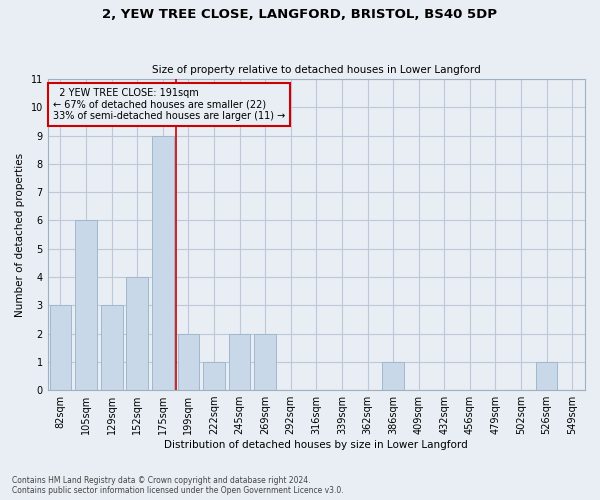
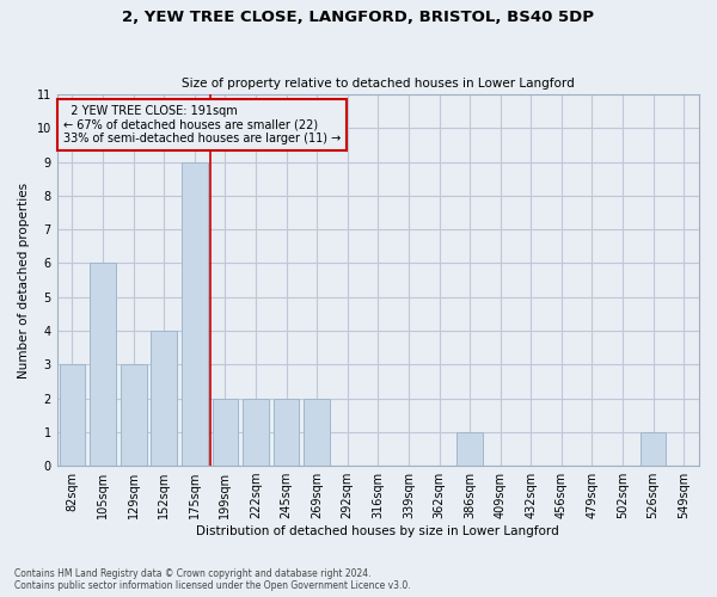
222sqm: 1 -> 2
